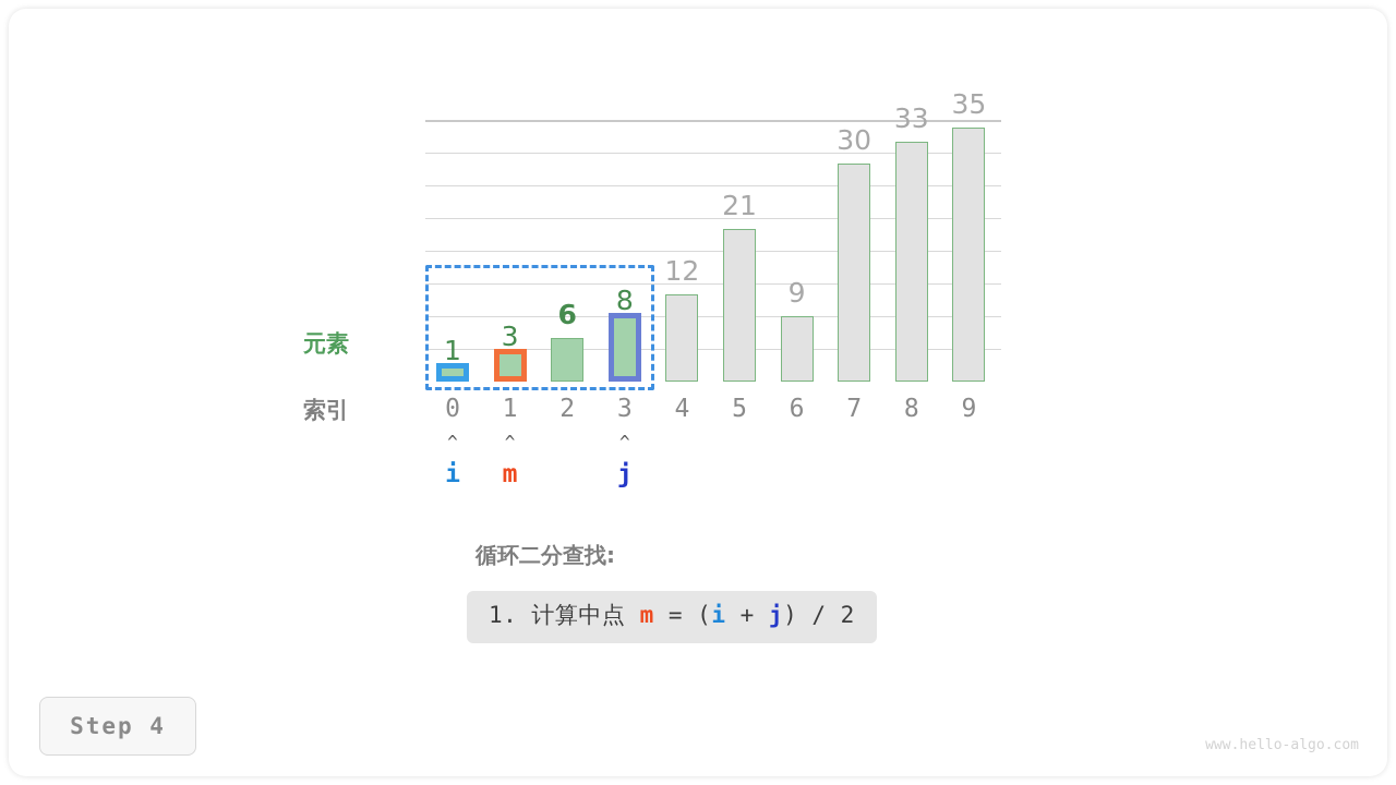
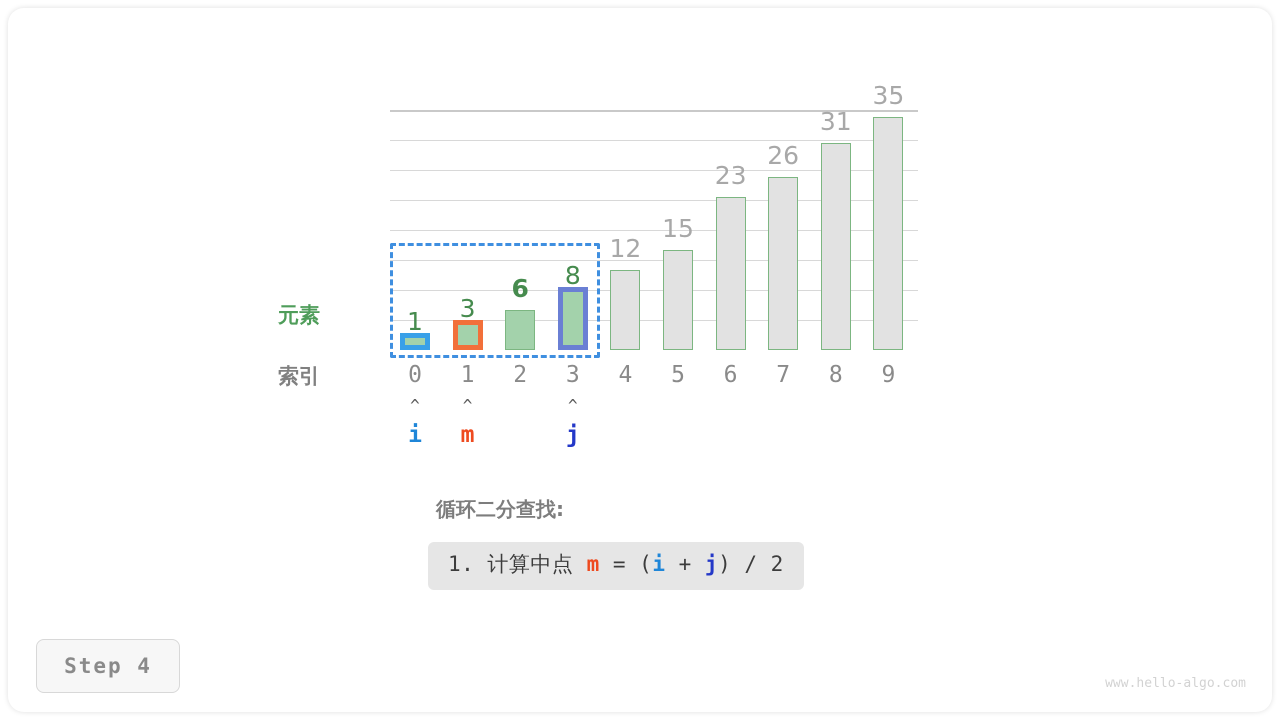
5: 21 -> 15
6: 9 -> 23
7: 30 -> 26
8: 33 -> 31
